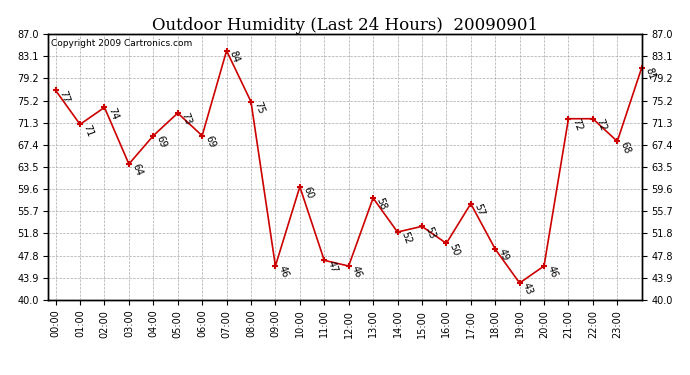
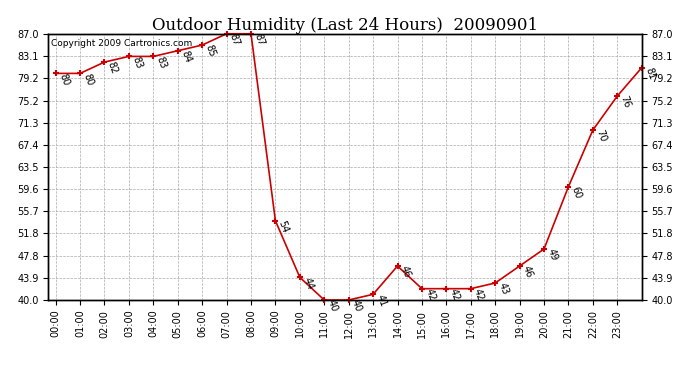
00:00: 77 -> 80
01:00: 71 -> 80
02:00: 74 -> 82
03:00: 64 -> 83
04:00: 69 -> 83
05:00: 73 -> 84
06:00: 69 -> 85
07:00: 84 -> 87
08:00: 75 -> 87
09:00: 46 -> 54
10:00: 60 -> 44
11:00: 47 -> 40
12:00: 46 -> 40
13:00: 58 -> 41
14:00: 52 -> 46
15:00: 53 -> 42
16:00: 50 -> 42
17:00: 57 -> 42
18:00: 49 -> 43
19:00: 43 -> 46
20:00: 46 -> 49
21:00: 72 -> 60
22:00: 72 -> 70
23:00: 68 -> 76
